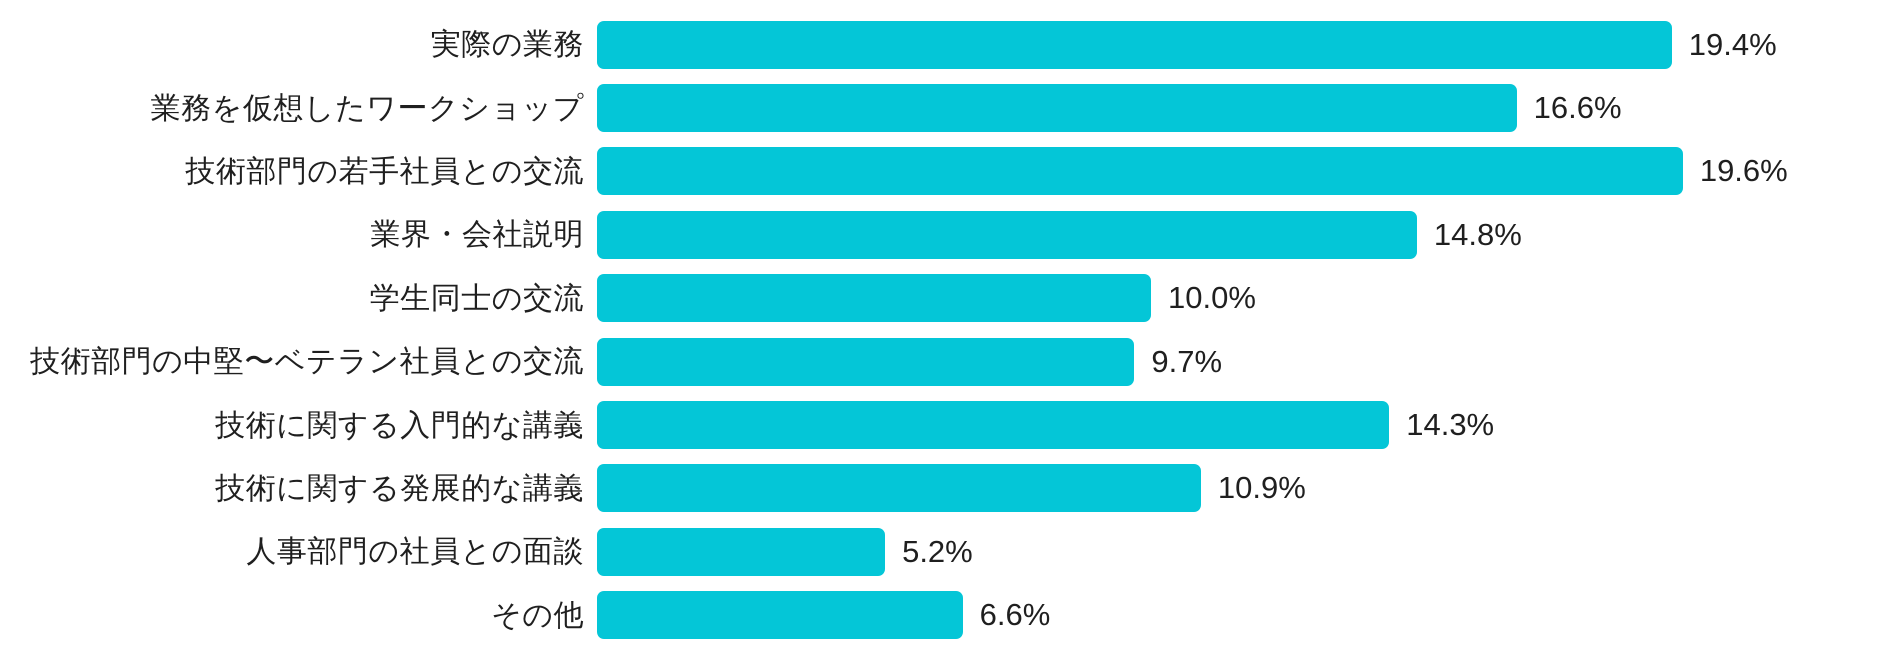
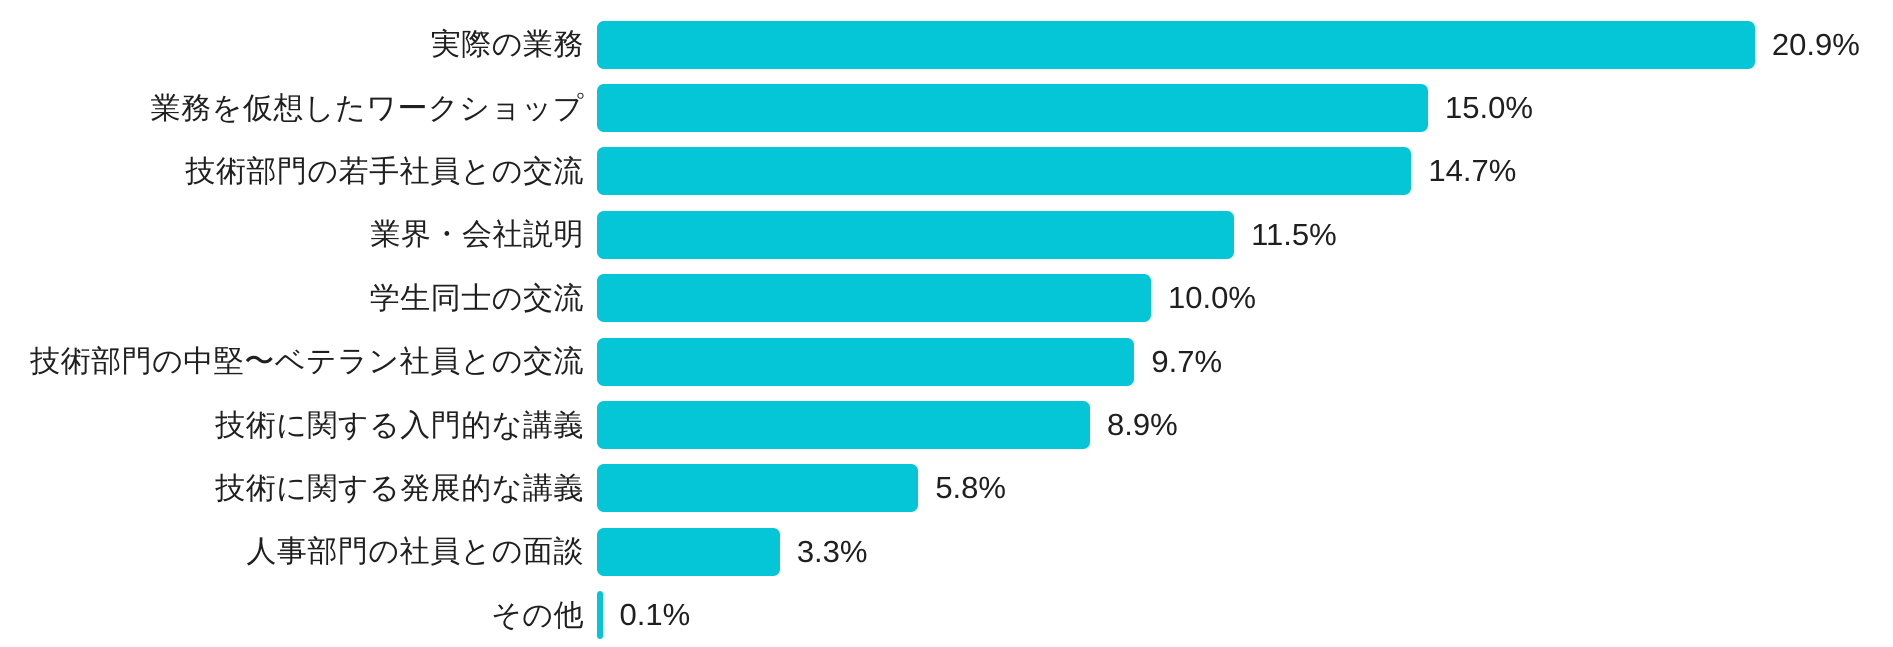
実際の業務: 19.4% -> 20.9%
業務を仮想したワークショップ: 16.6% -> 15.0%
技術部門の若手社員との交流: 19.6% -> 14.7%
業界・会社説明: 14.8% -> 11.5%
技術に関する入門的な講義: 14.3% -> 8.9%
技術に関する発展的な講義: 10.9% -> 5.8%
人事部門の社員との面談: 5.2% -> 3.3%
その他: 6.6% -> 0.1%
